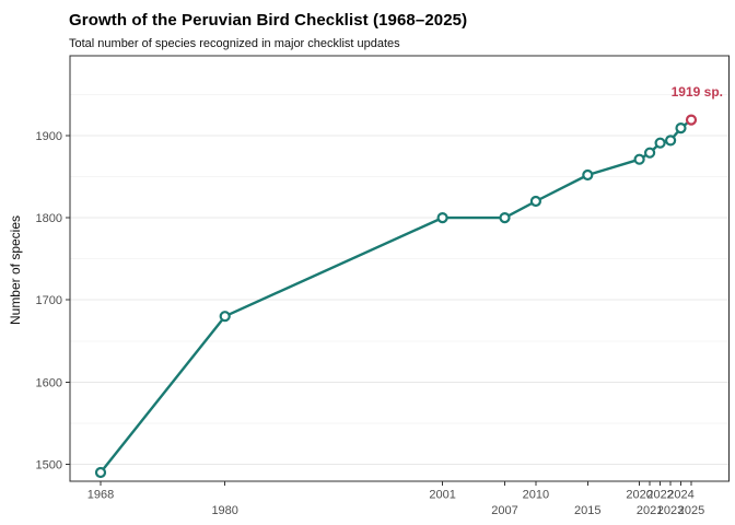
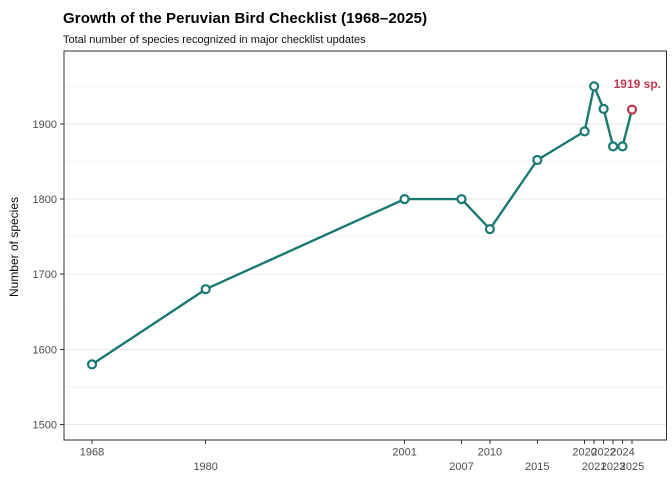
1968: 1490 -> 1580
2010: 1820 -> 1760
2020: 1870 -> 1890
2021: 1880 -> 1950
2022: 1890 -> 1920
2023: 1890 -> 1870
2024: 1910 -> 1870
